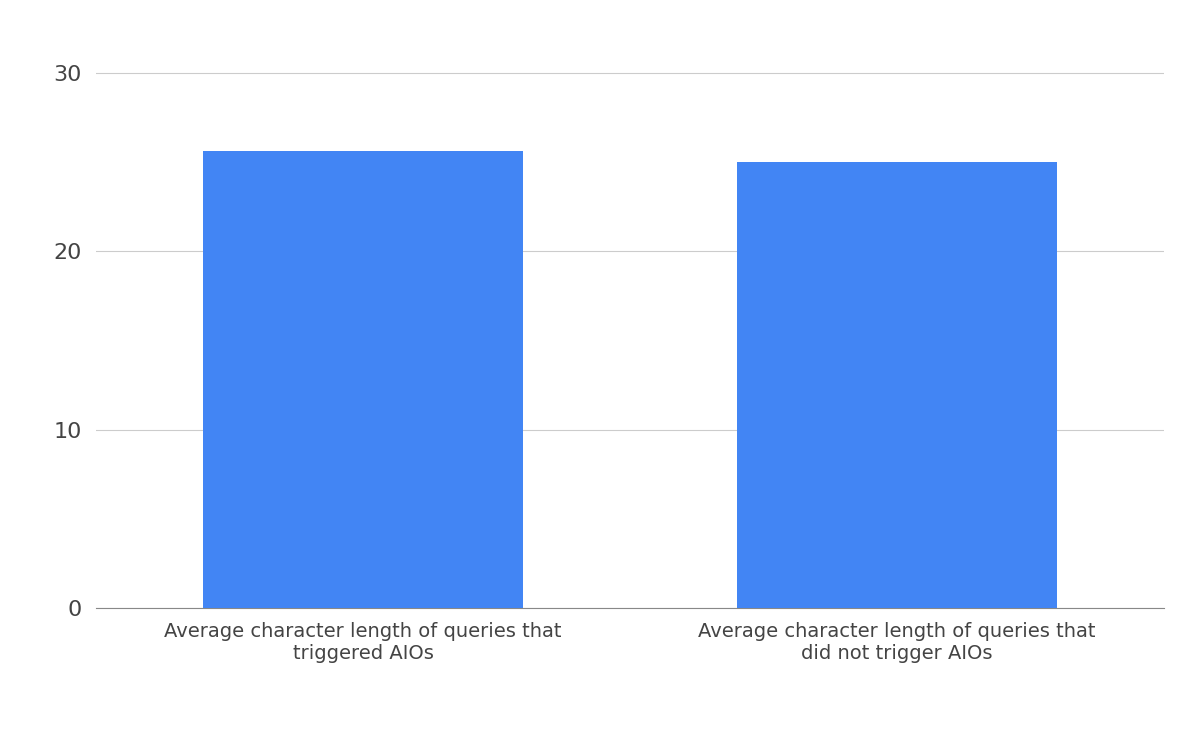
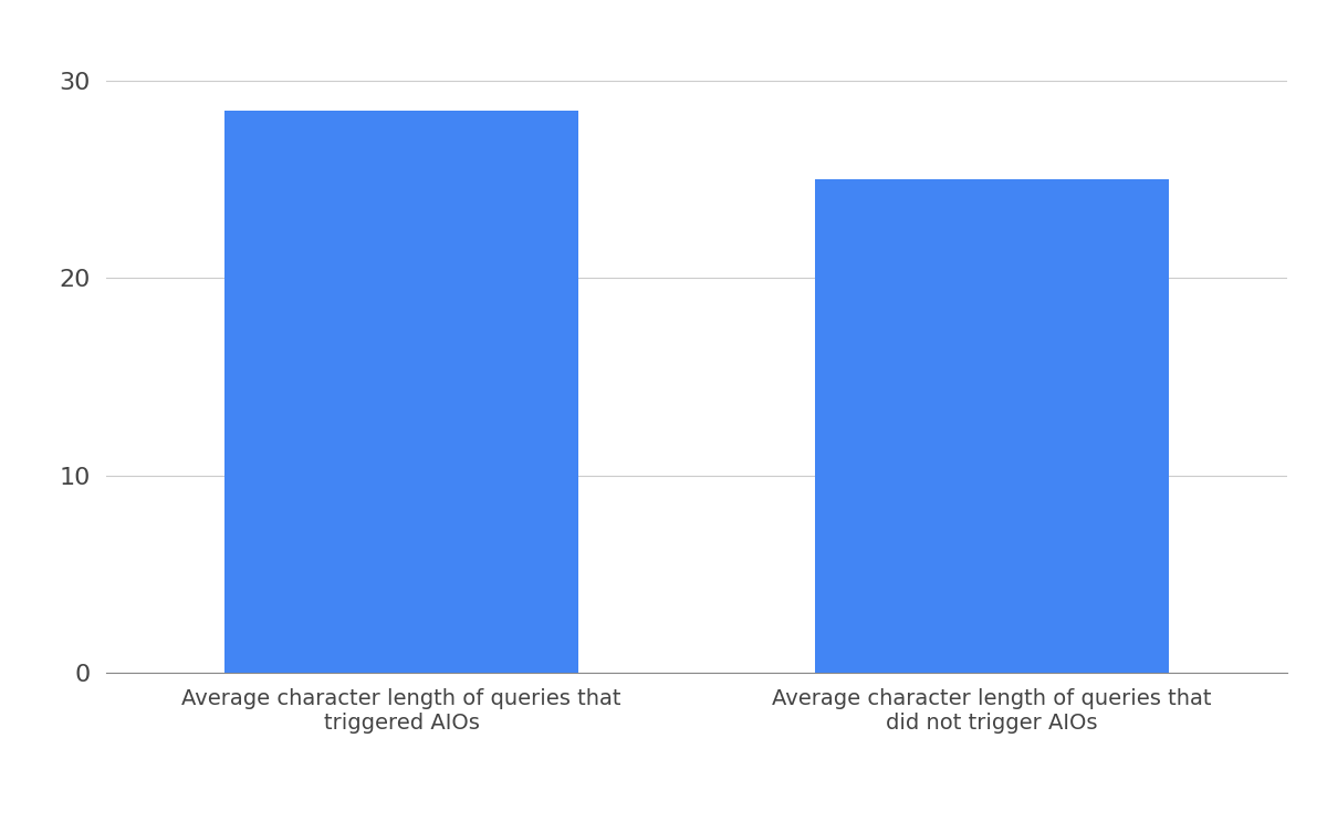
Average character length of queries that triggered AIOs: 25.6 -> 28.5
